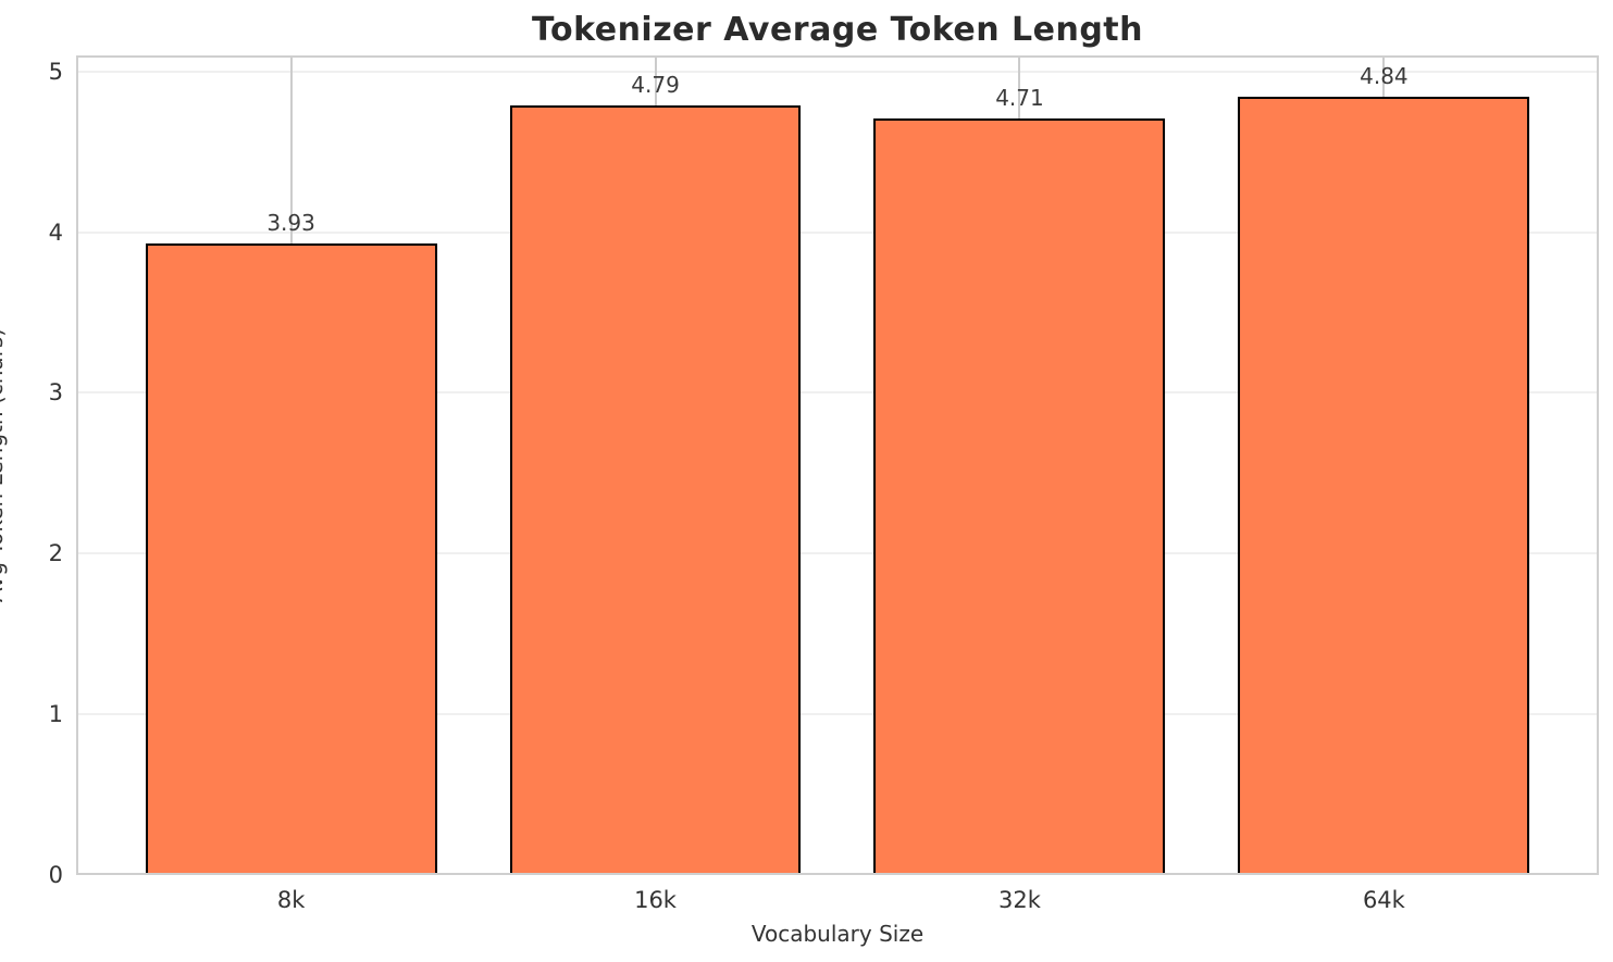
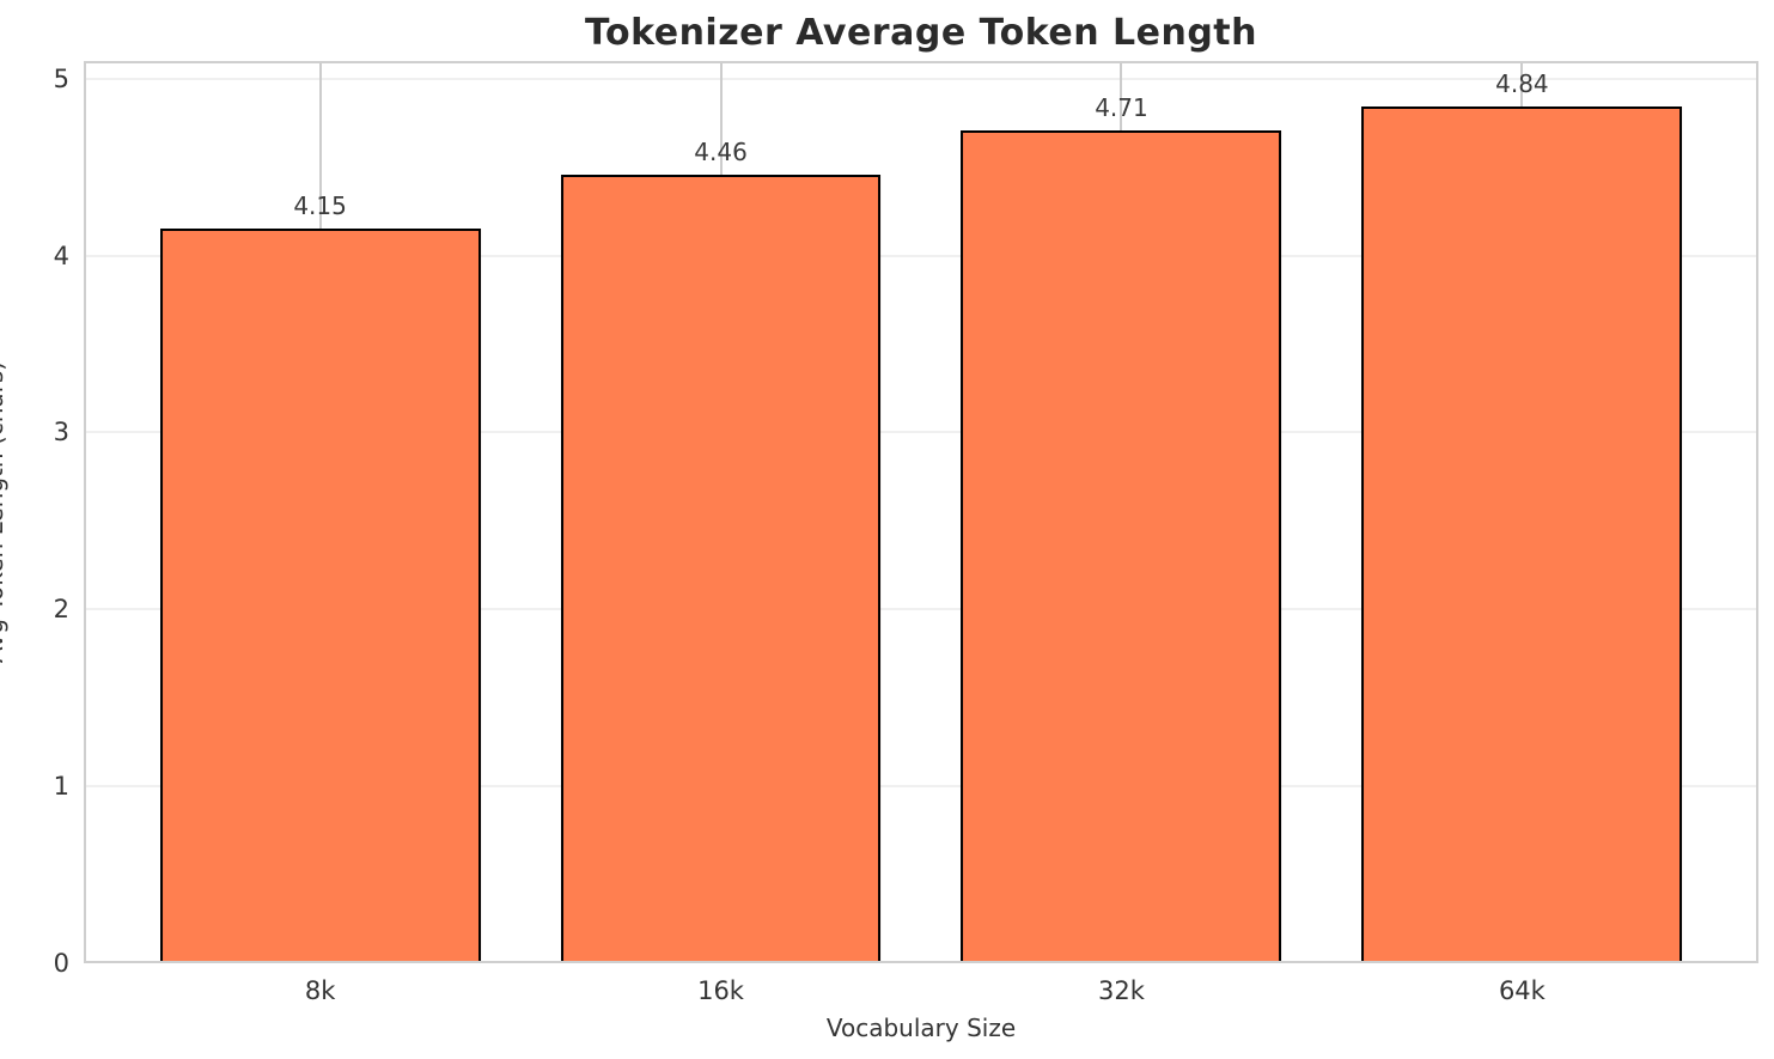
8k: 3.93 -> 4.15
16k: 4.79 -> 4.46
